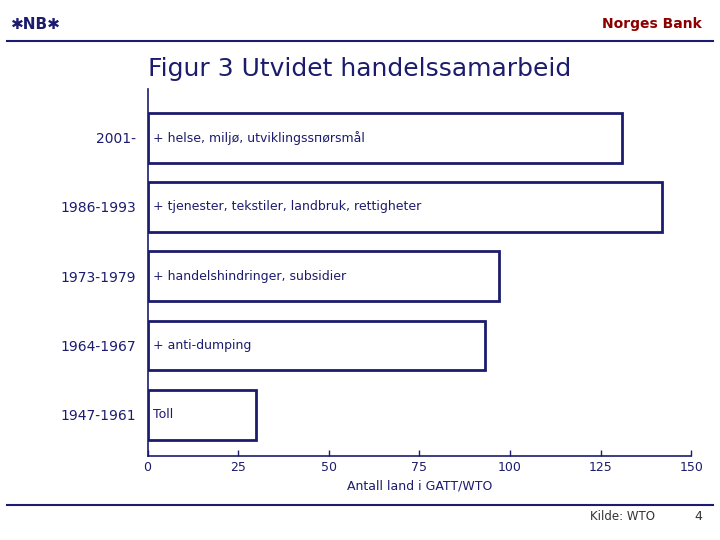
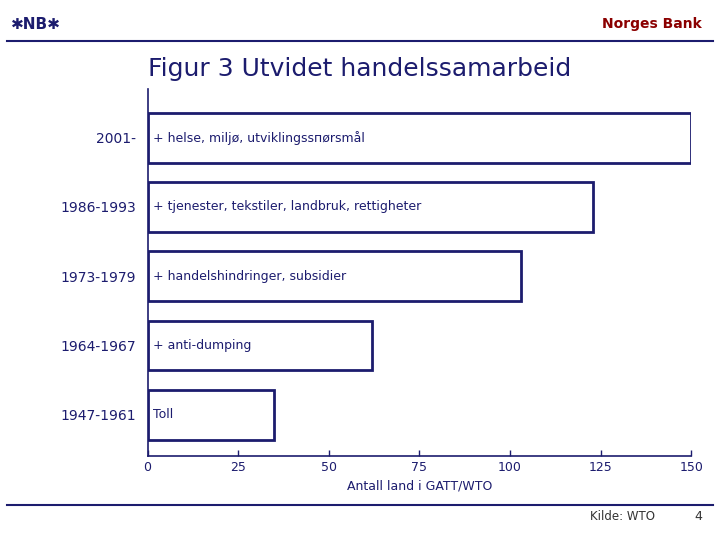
2001-: 131 -> 150
1986-1993: 142 -> 123
1973-1979: 97 -> 103
1964-1967: 93 -> 62
1947-1961: 30 -> 35
